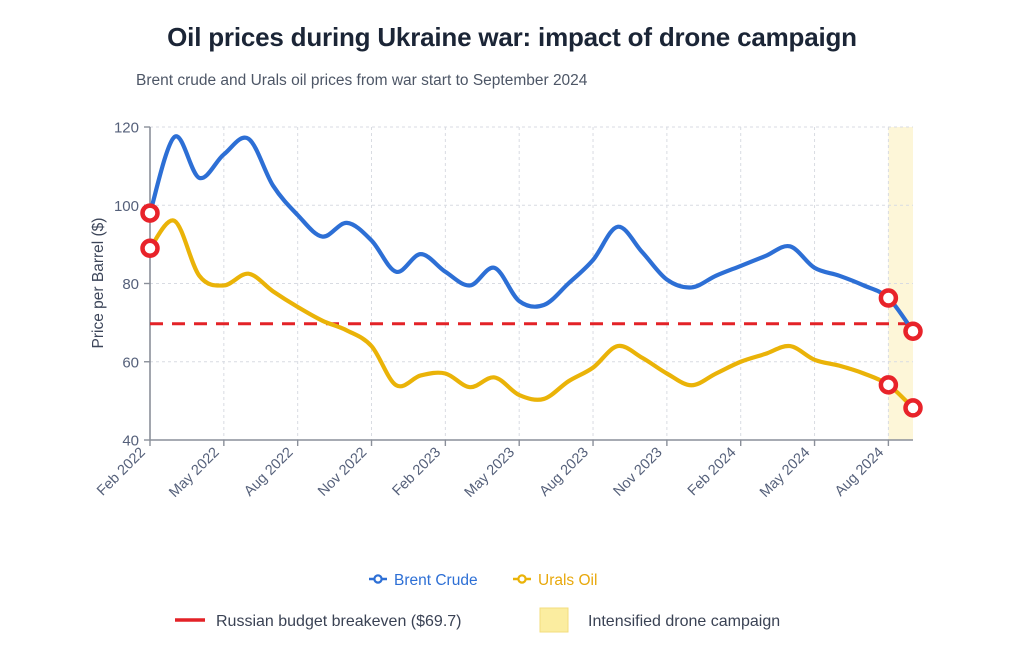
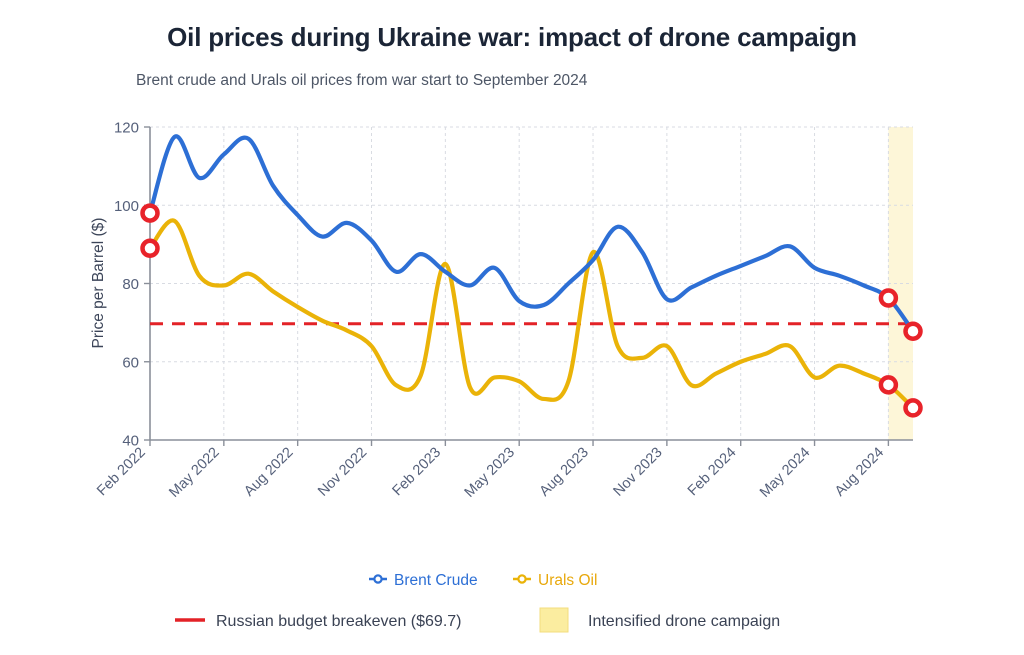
Urals Oil/Feb 2023: 57 -> 85
Urals Oil/May 2023: 52 -> 55
Urals Oil/Aug 2023: 58 -> 88
Brent Crude/Nov 2023: 81 -> 76
Urals Oil/Nov 2023: 57 -> 64
Urals Oil/May 2024: 60 -> 56
